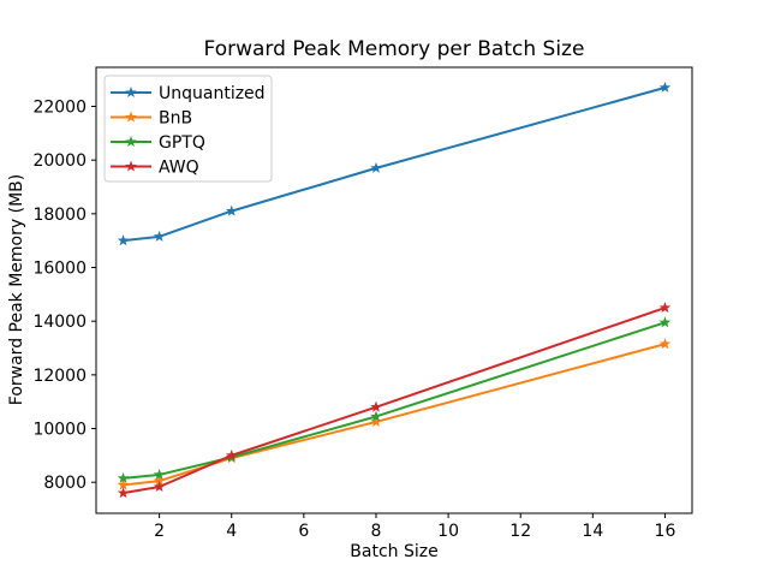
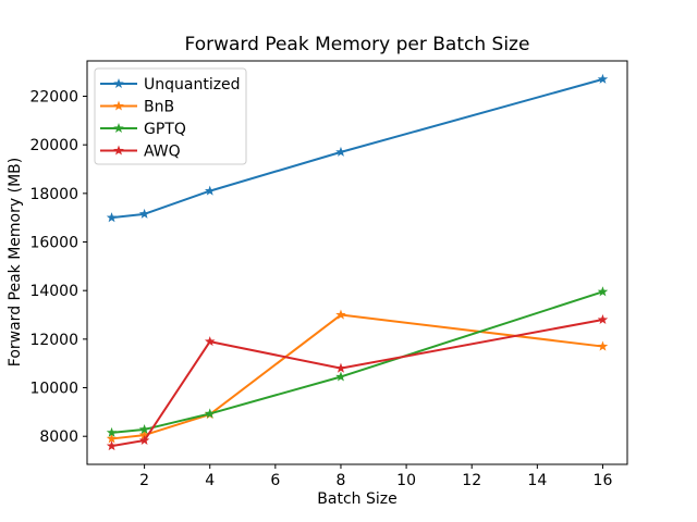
AWQ/4: 9000 -> 11900
BnB/8: 10200 -> 13000
BnB/16: 13200 -> 11700
AWQ/16: 14500 -> 12800
